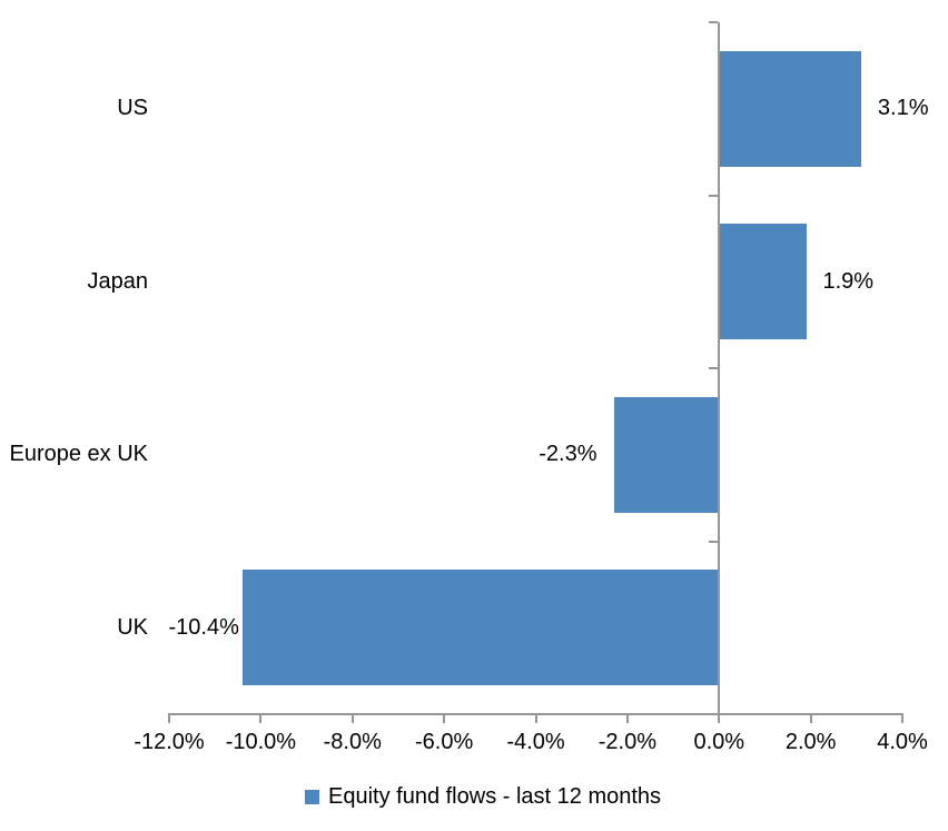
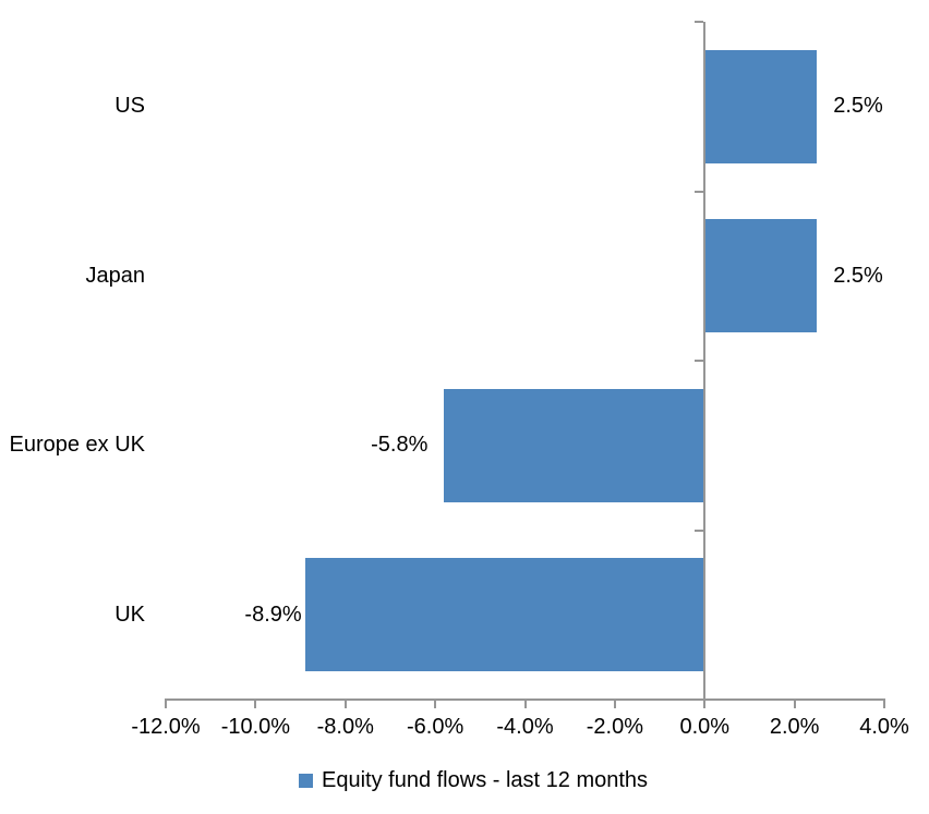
US: 3.1% -> 2.5%
Japan: 1.9% -> 2.5%
Europe ex UK: -2.3% -> -5.8%
UK: -10.4% -> -8.9%
